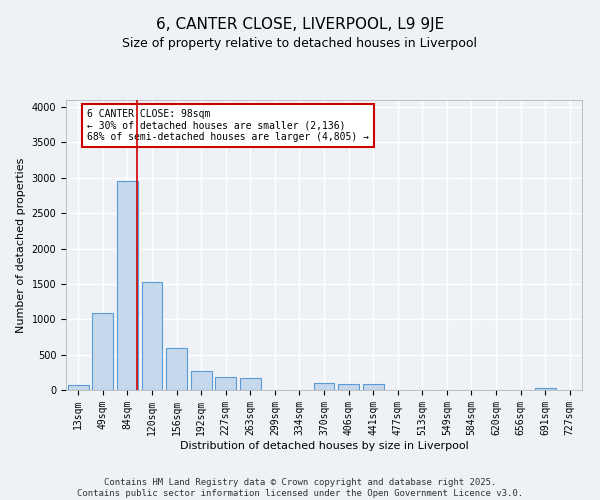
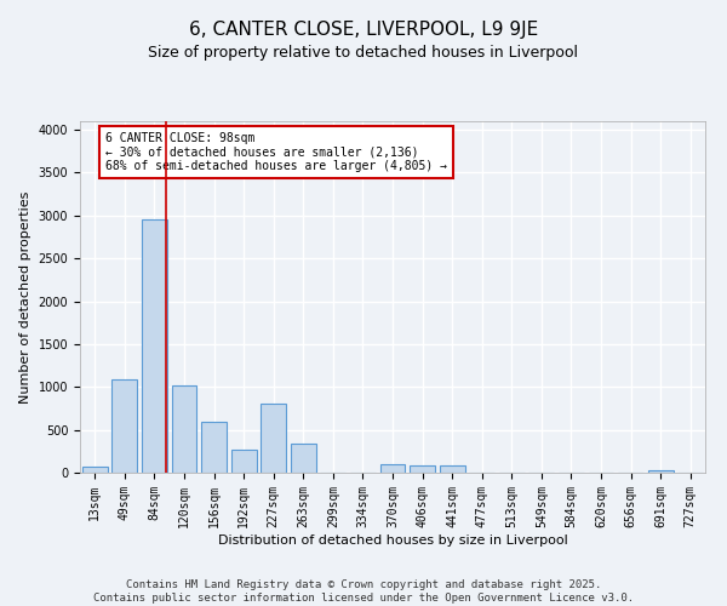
120sqm: 1530 -> 1020
227sqm: 190 -> 800
263sqm: 160 -> 340
